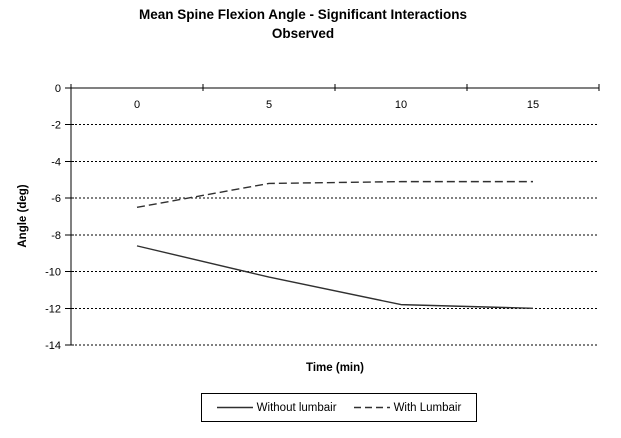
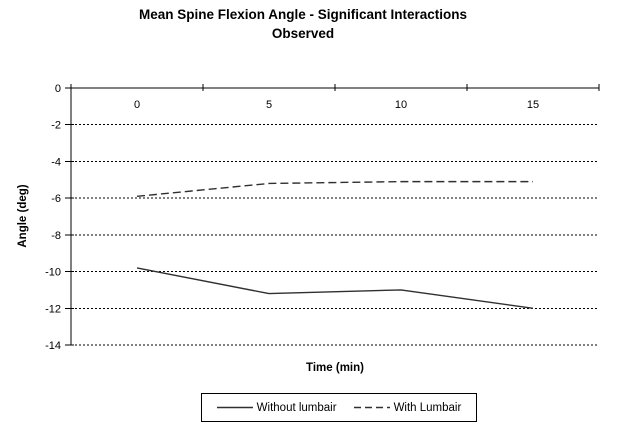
Without lumbair/0: -8.6 -> -9.8
With Lumbair/0: -6.5 -> -5.9
Without lumbair/5: -10.3 -> -11.2
Without lumbair/10: -11.8 -> -11.0
